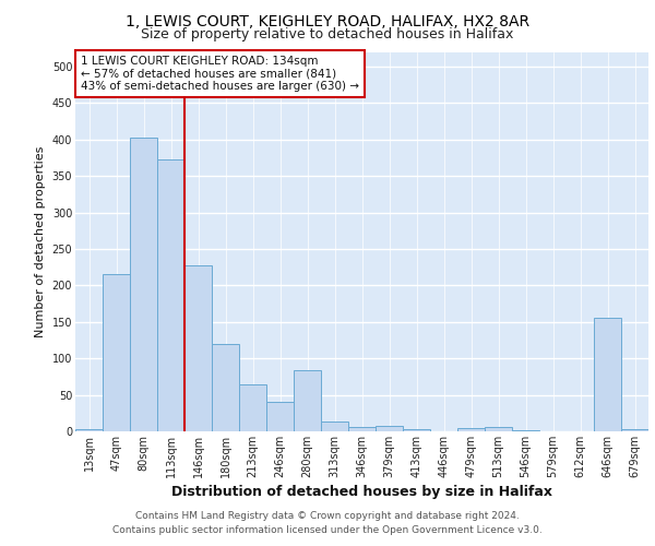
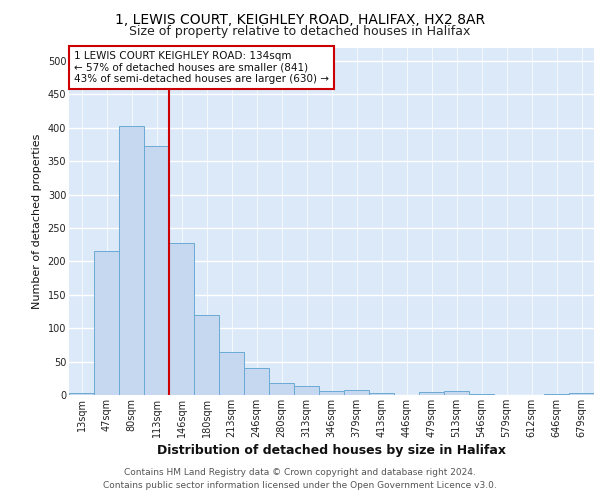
280sqm: 84 -> 18
646sqm: 156 -> 2
